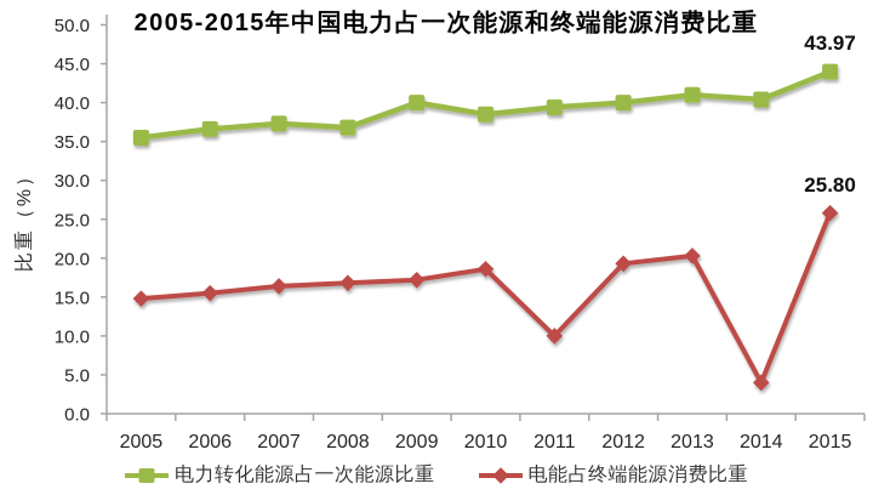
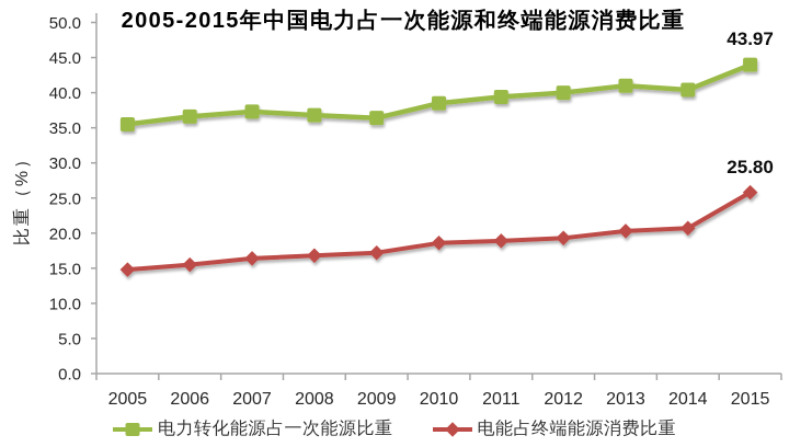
电力转化能源占一次能源比重/2009: 40 -> 36
电能占终端能源消费比重/2011: 10 -> 19
电能占终端能源消费比重/2014: 4 -> 21
